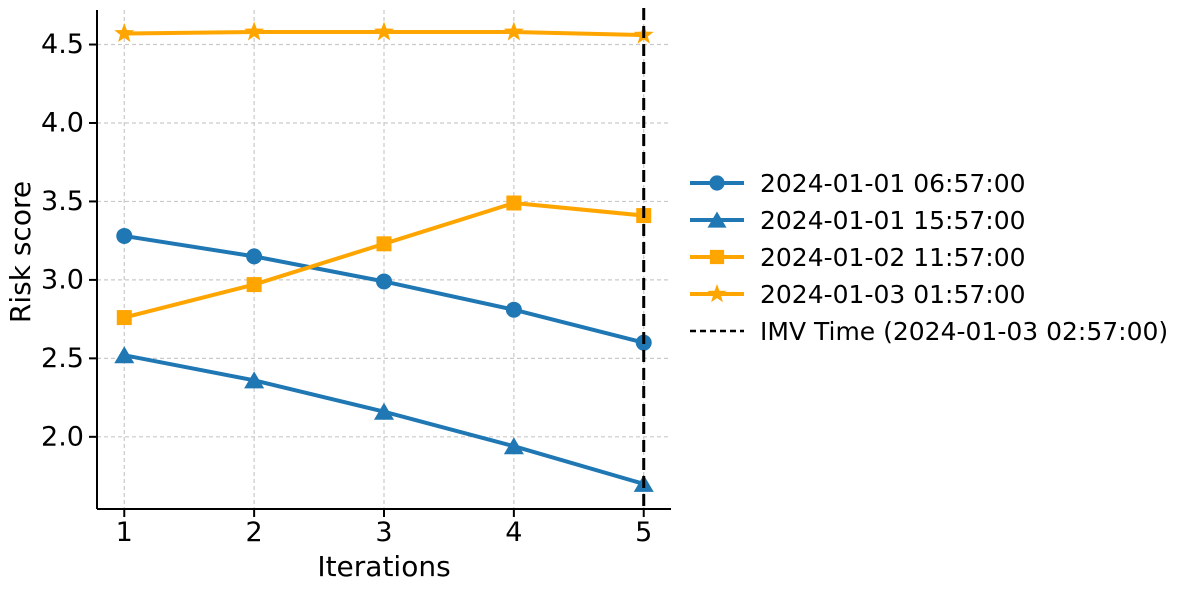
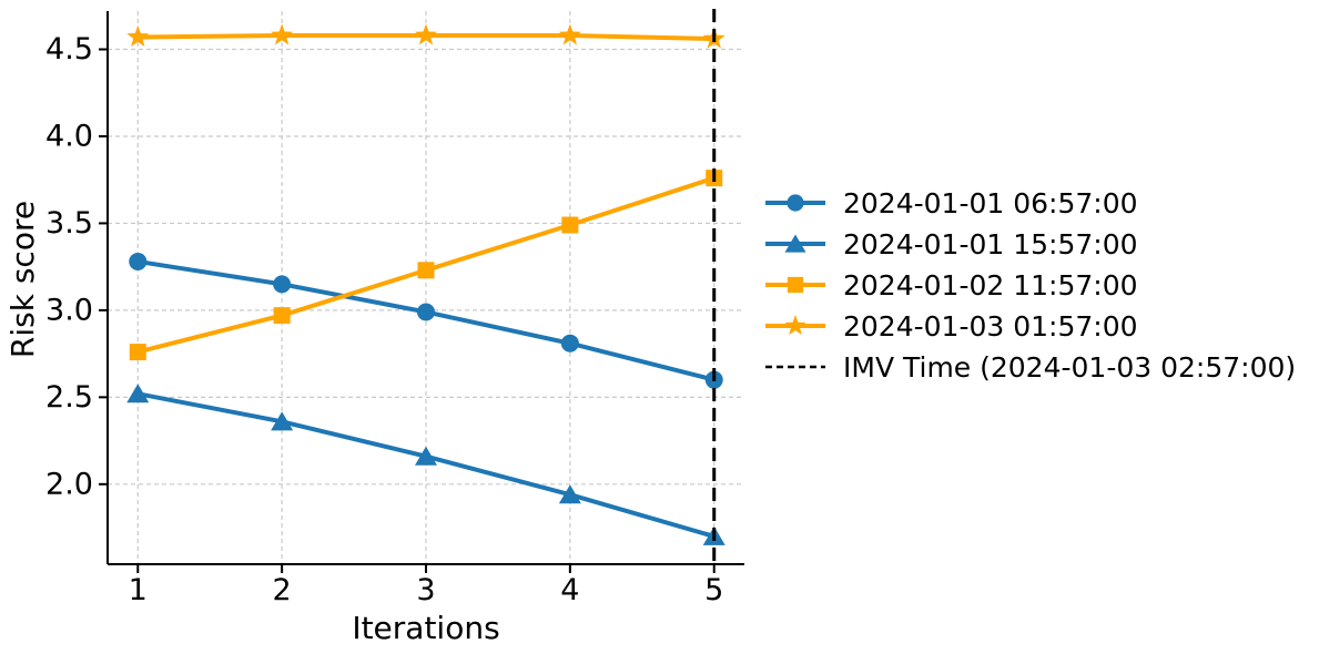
2024-01-02 11:57:00/5: 3.41 -> 3.76
